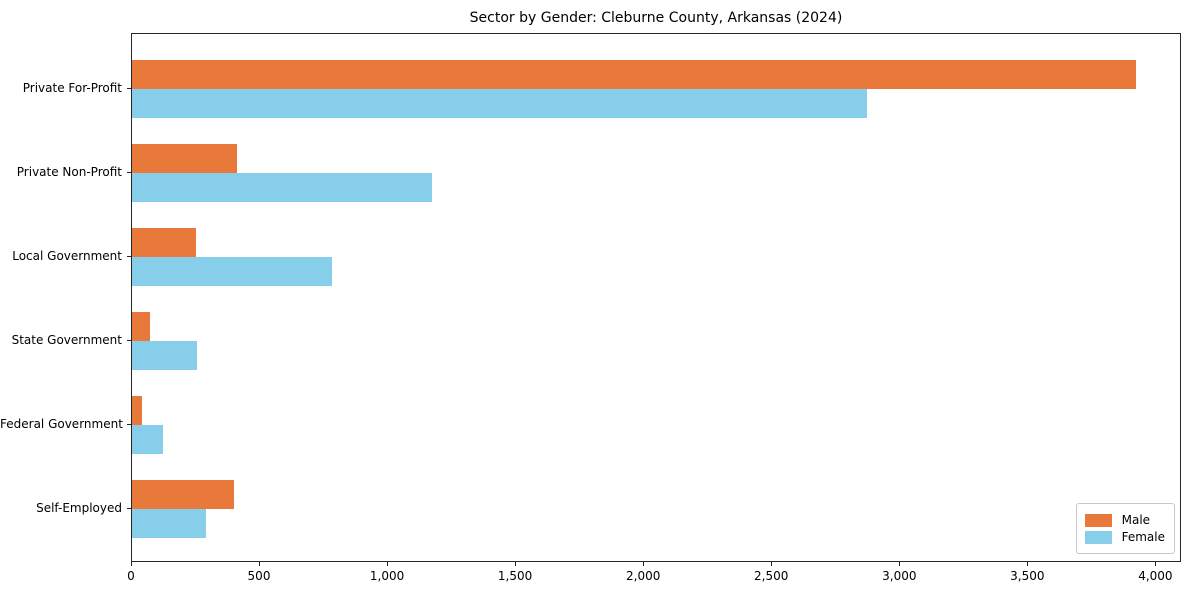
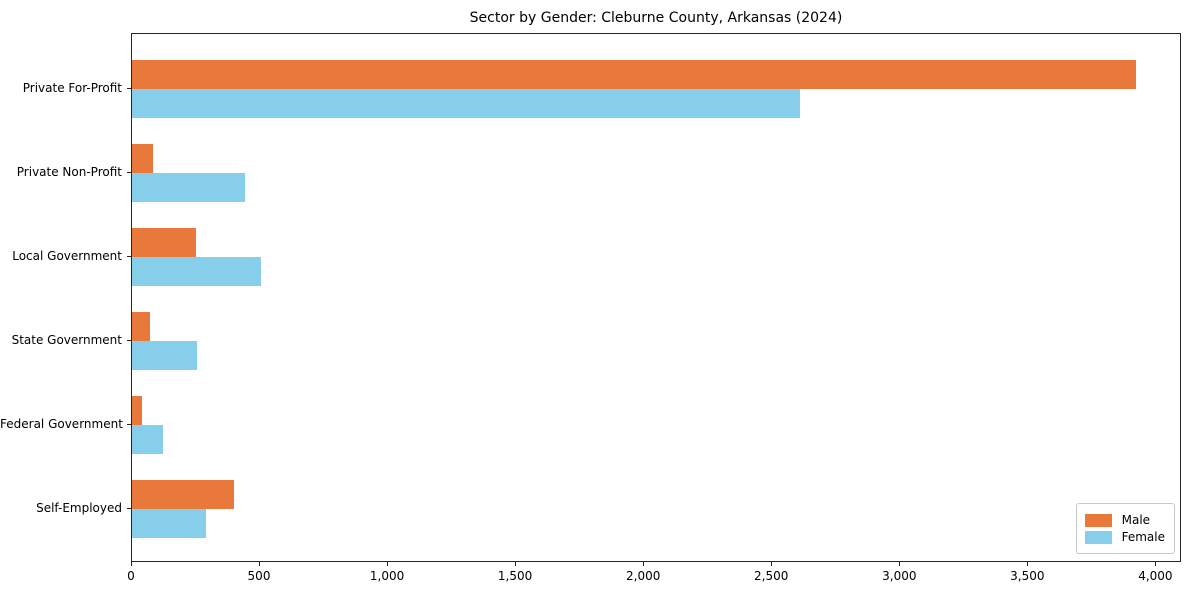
Female/Private For-Profit: 2870 -> 2610
Male/Private Non-Profit: 410 -> 80
Female/Private Non-Profit: 1170 -> 440
Female/Local Government: 780 -> 500
